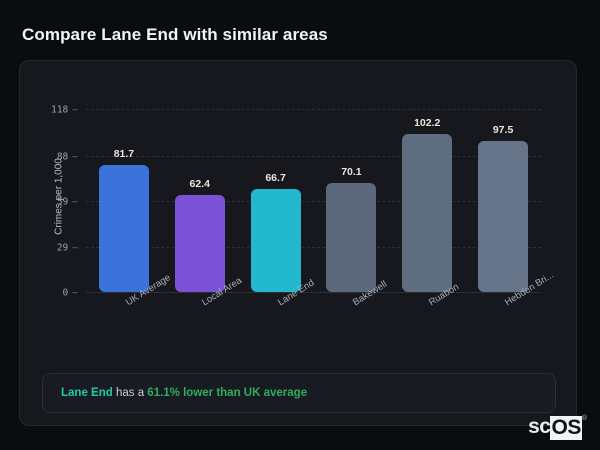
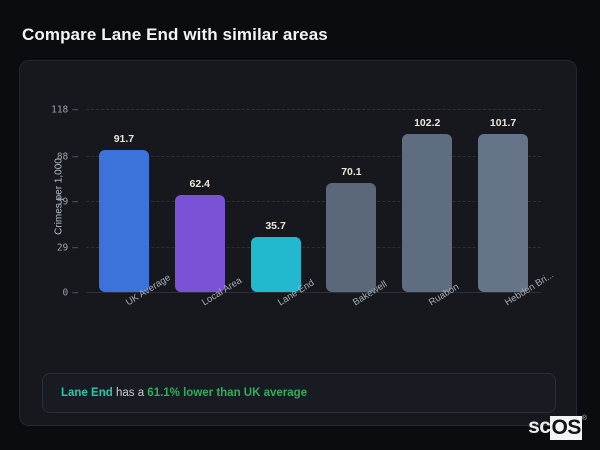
UK Average: 81.7 -> 91.7
Lane End: 66.7 -> 35.7
Hebden Bri...: 97.5 -> 101.7
